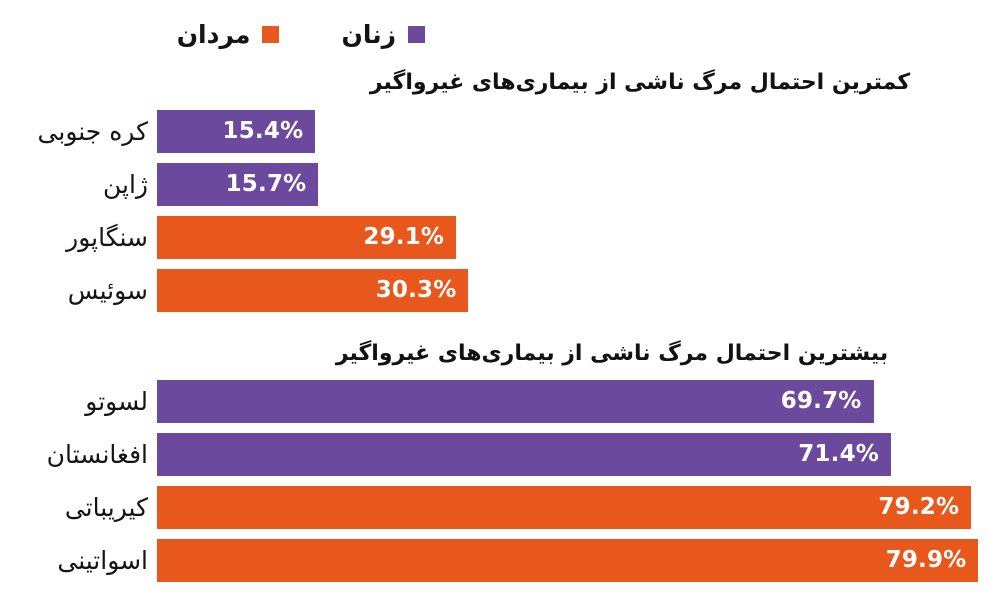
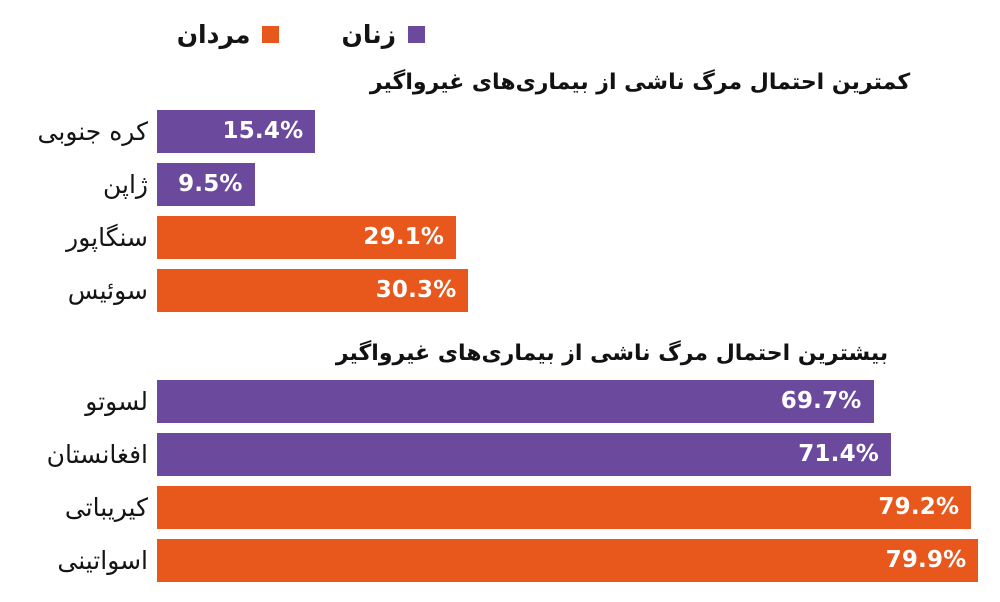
کمترین احتمال مرگ ناشی از بیماری‌های غیرواگیر/ژاپن: 15.7% -> 9.5%
